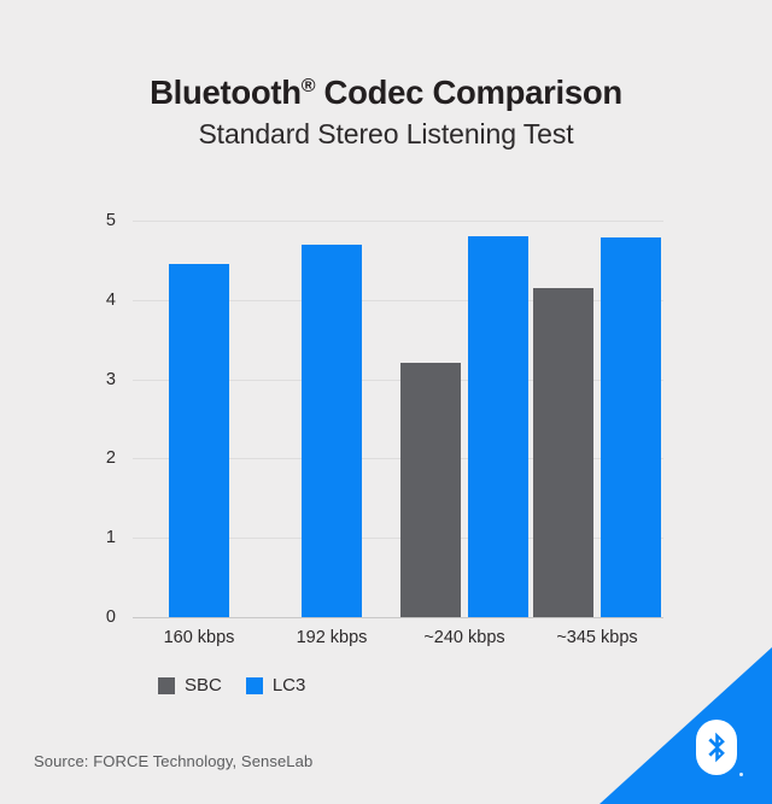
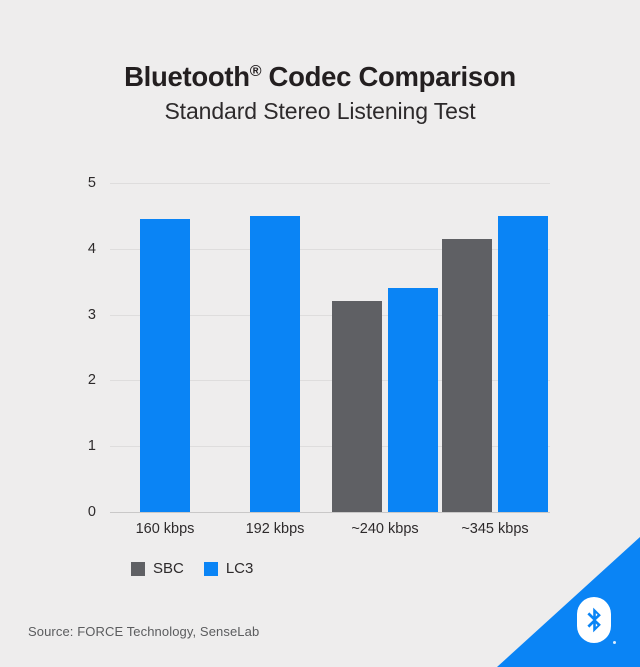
LC3/192 kbps: 4.7 -> 4.5
LC3/~240 kbps: 4.8 -> 3.4
LC3/~345 kbps: 4.8 -> 4.5
